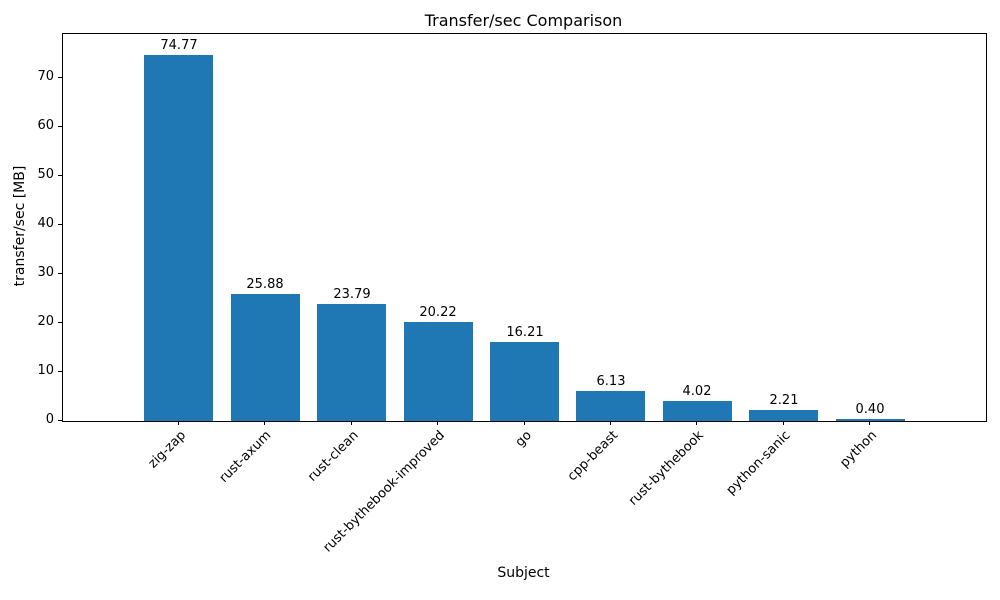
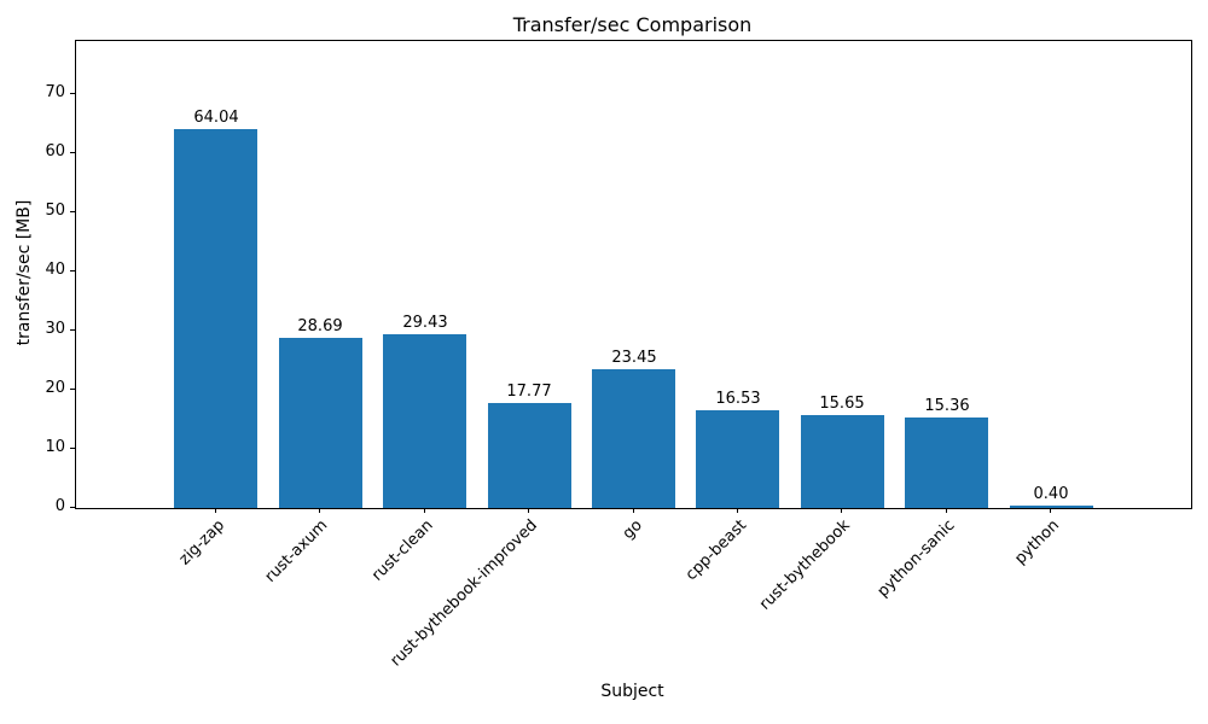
zig-zap: 74.77 -> 64.04
rust-axum: 25.88 -> 28.69
rust-clean: 23.79 -> 29.43
rust-bythebook-improved: 20.22 -> 17.77
go: 16.21 -> 23.45
cpp-beast: 6.13 -> 16.53
rust-bythebook: 4.02 -> 15.65
python-sanic: 2.21 -> 15.36
